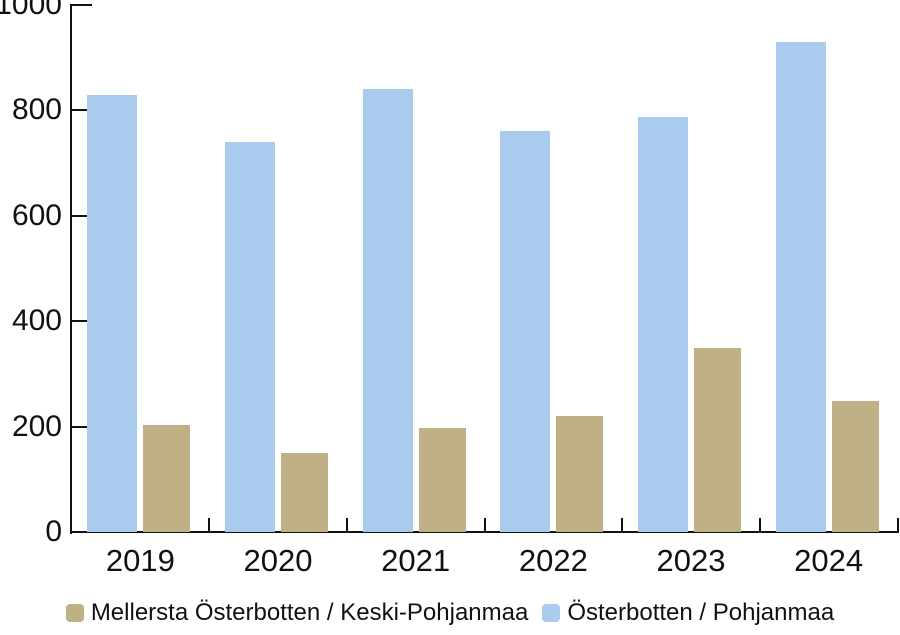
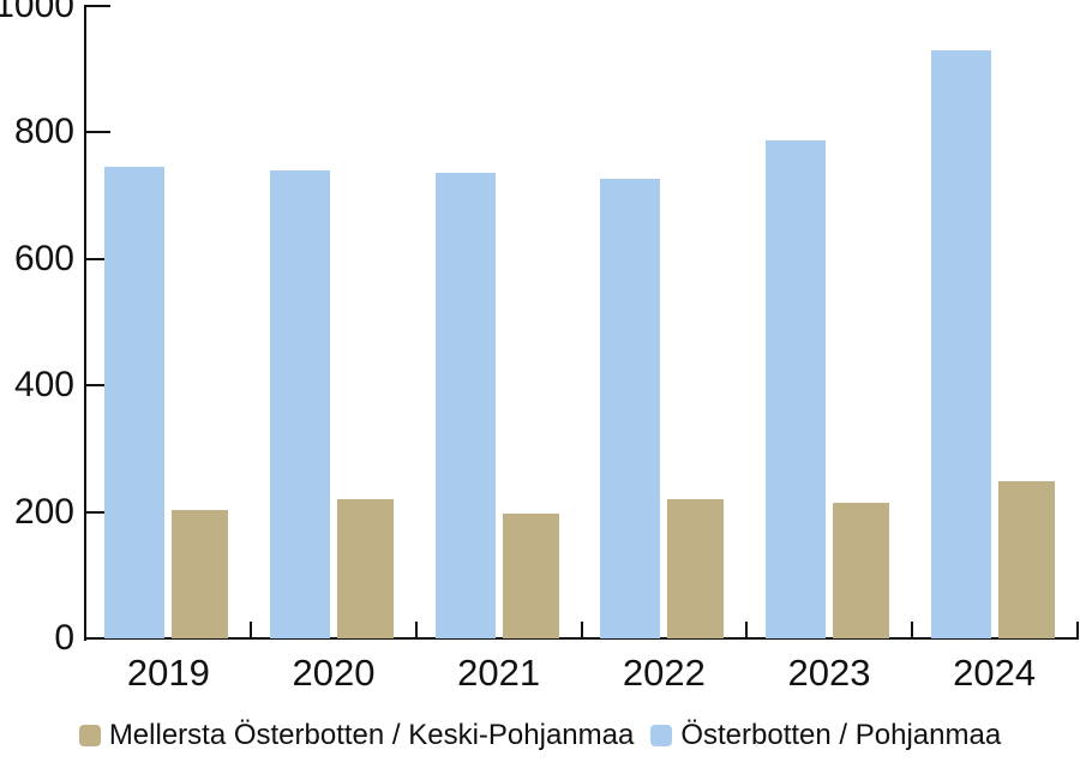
Österbotten / Pohjanmaa/2019: 830 -> 740
Mellersta Österbotten / Keski-Pohjanmaa/2020: 150 -> 220
Österbotten / Pohjanmaa/2021: 840 -> 740
Österbotten / Pohjanmaa/2022: 760 -> 730
Mellersta Österbotten / Keski-Pohjanmaa/2023: 350 -> 210
